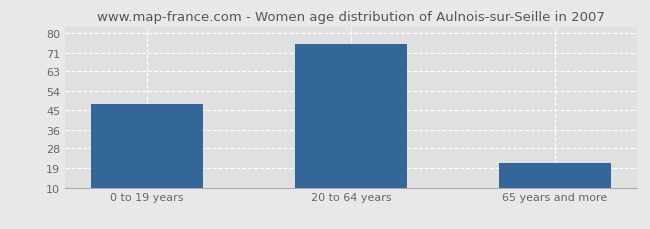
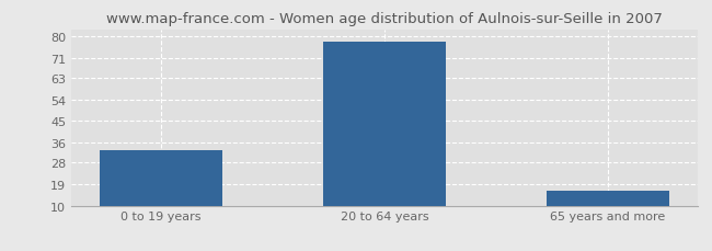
0 to 19 years: 48 -> 33
20 to 64 years: 75 -> 78
65 years and more: 21 -> 16
